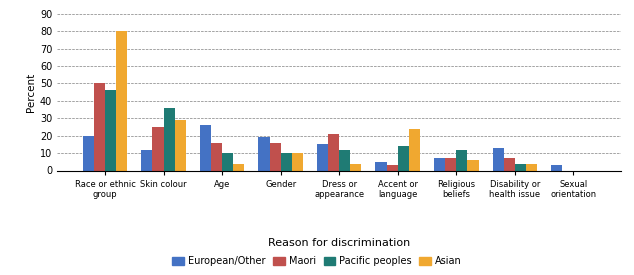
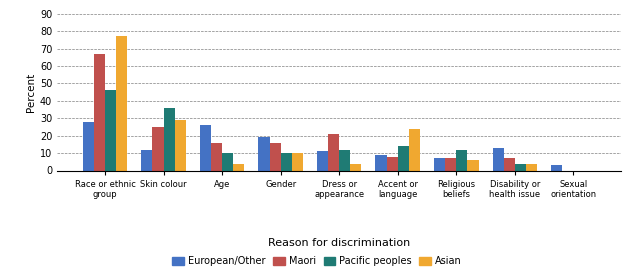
European/Other/Race or ethnic group: 20 -> 28
Maori/Race or ethnic group: 50 -> 67
Asian/Race or ethnic group: 80 -> 77
European/Other/Dress or appearance: 15 -> 11
European/Other/Accent or language: 5 -> 9
Maori/Accent or language: 3 -> 8
